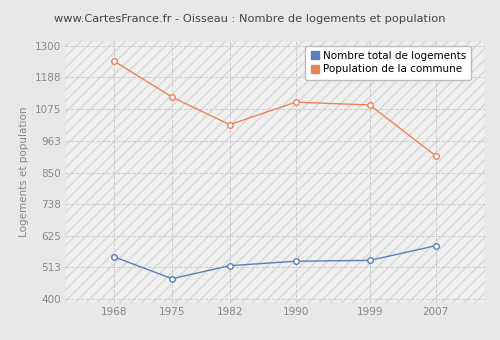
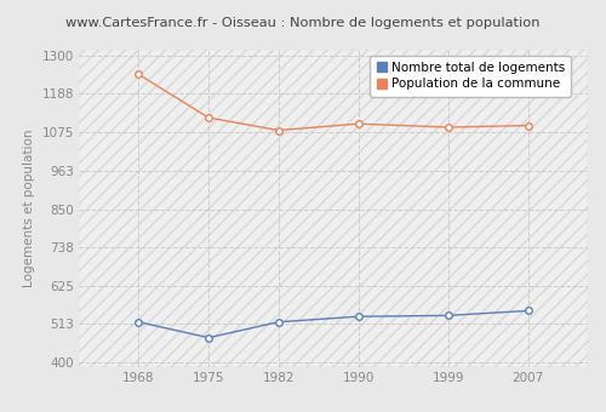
Nombre total de logements/1968: 550 -> 519
Population de la commune/1982: 1020 -> 1081
Nombre total de logements/2007: 590 -> 552
Population de la commune/2007: 910 -> 1095
